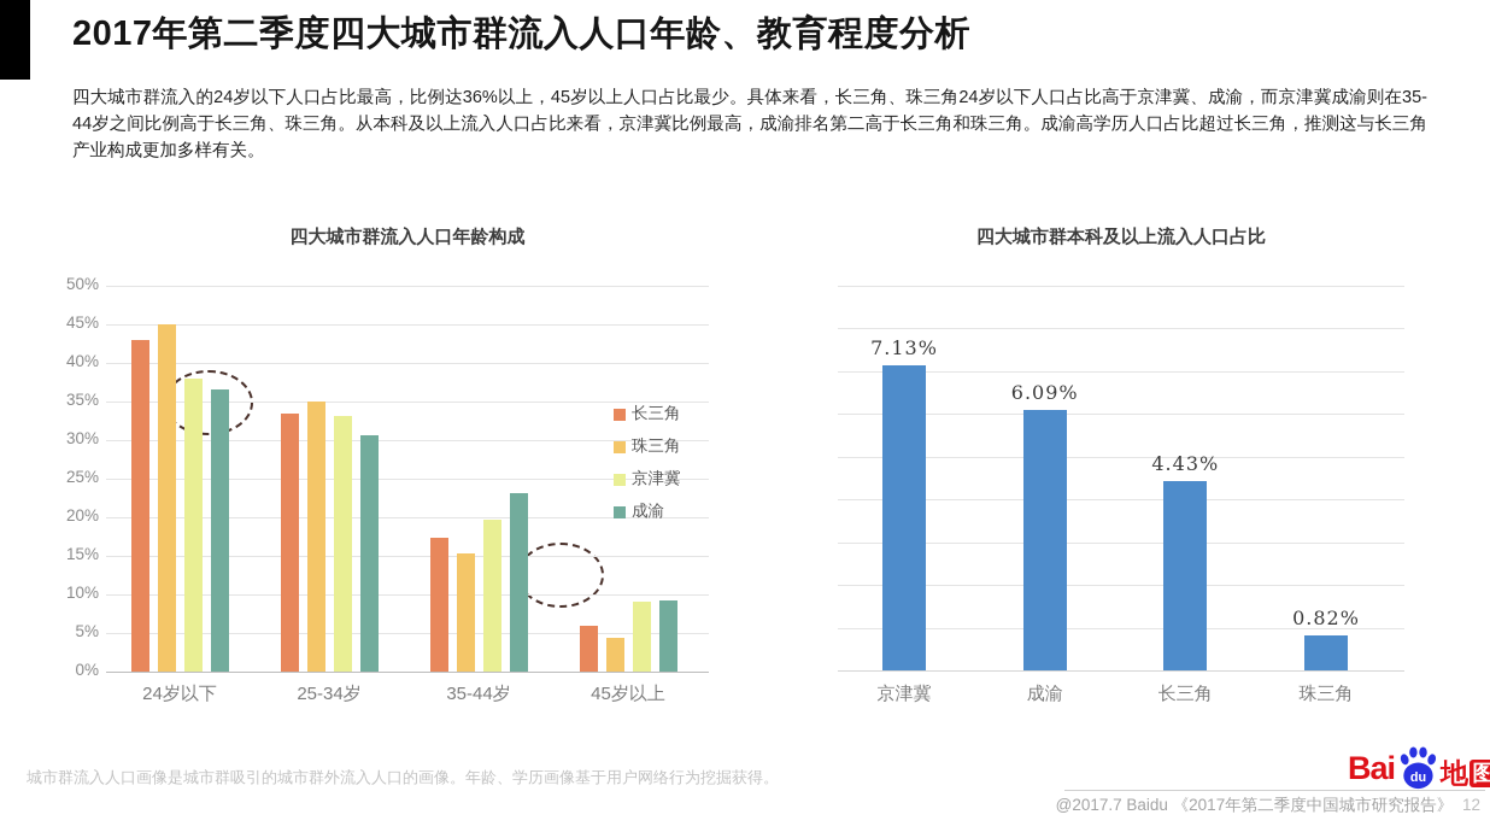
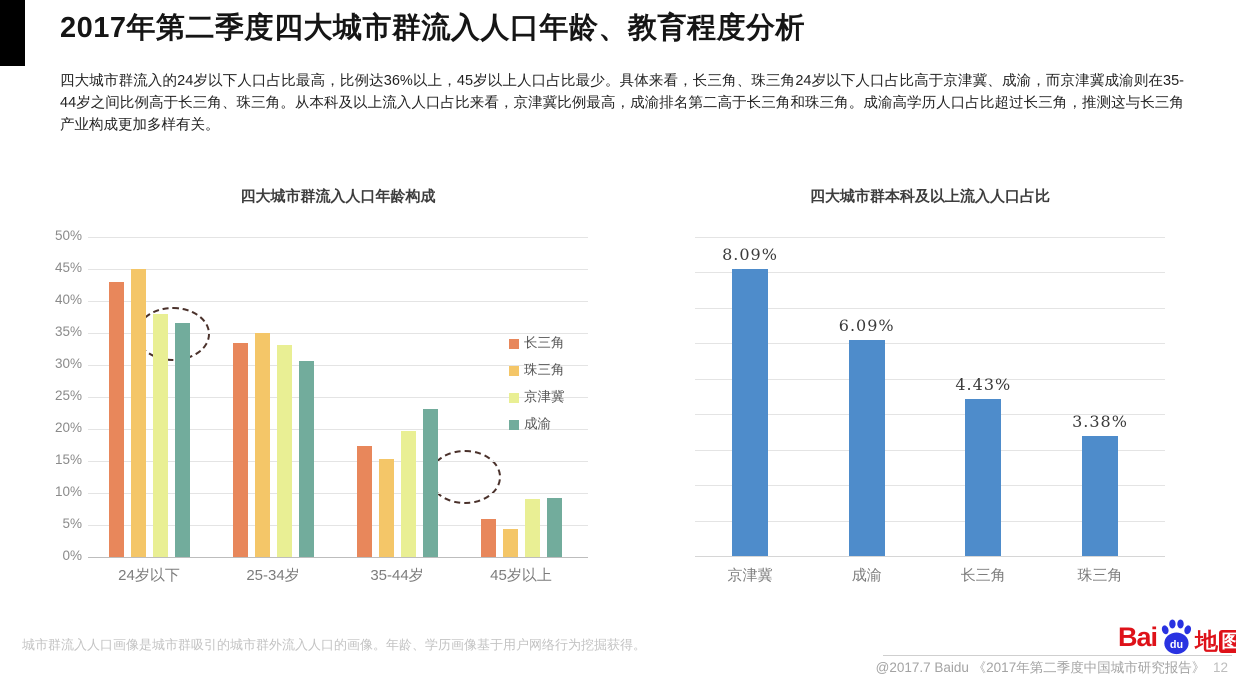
四大城市群本科及以上流入人口占比/京津冀: 7.13% -> 8.09%
四大城市群本科及以上流入人口占比/珠三角: 0.82% -> 3.38%
